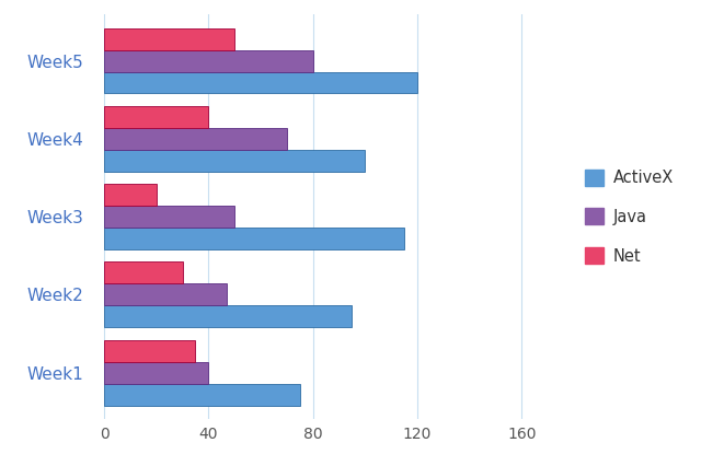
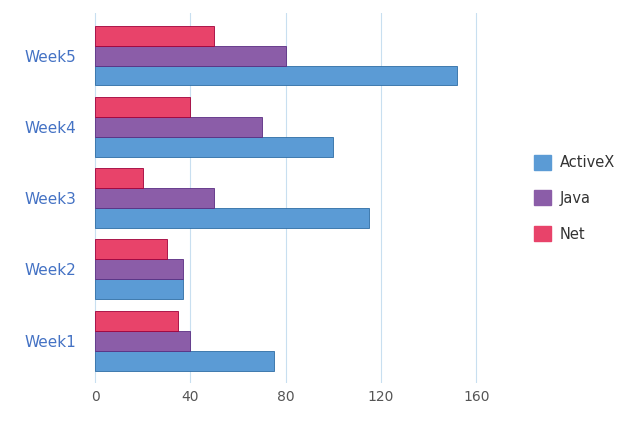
ActiveX/Week5: 120 -> 152
Java/Week2: 47 -> 37
ActiveX/Week2: 95 -> 37
